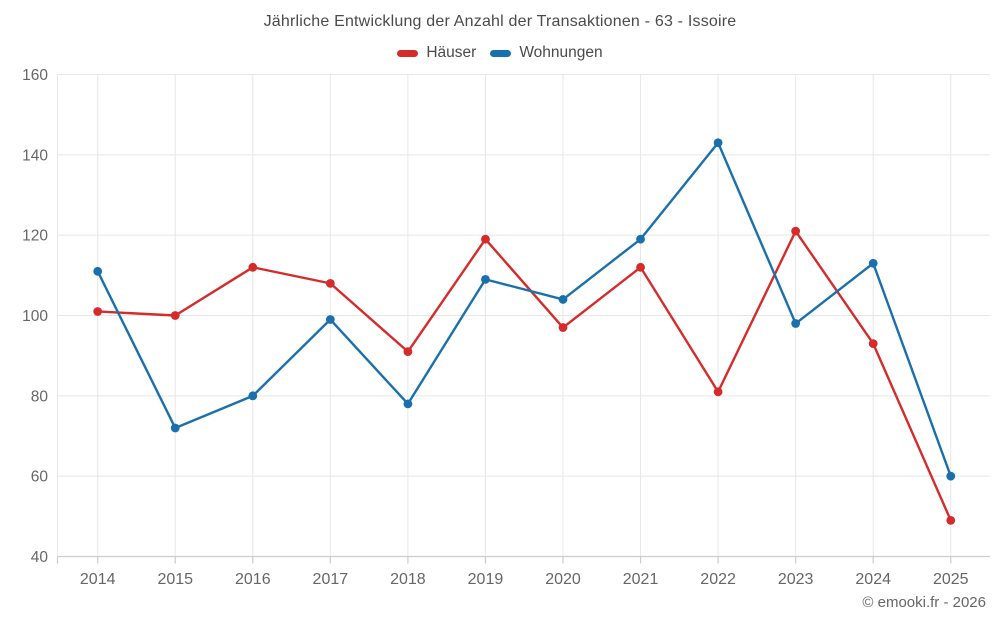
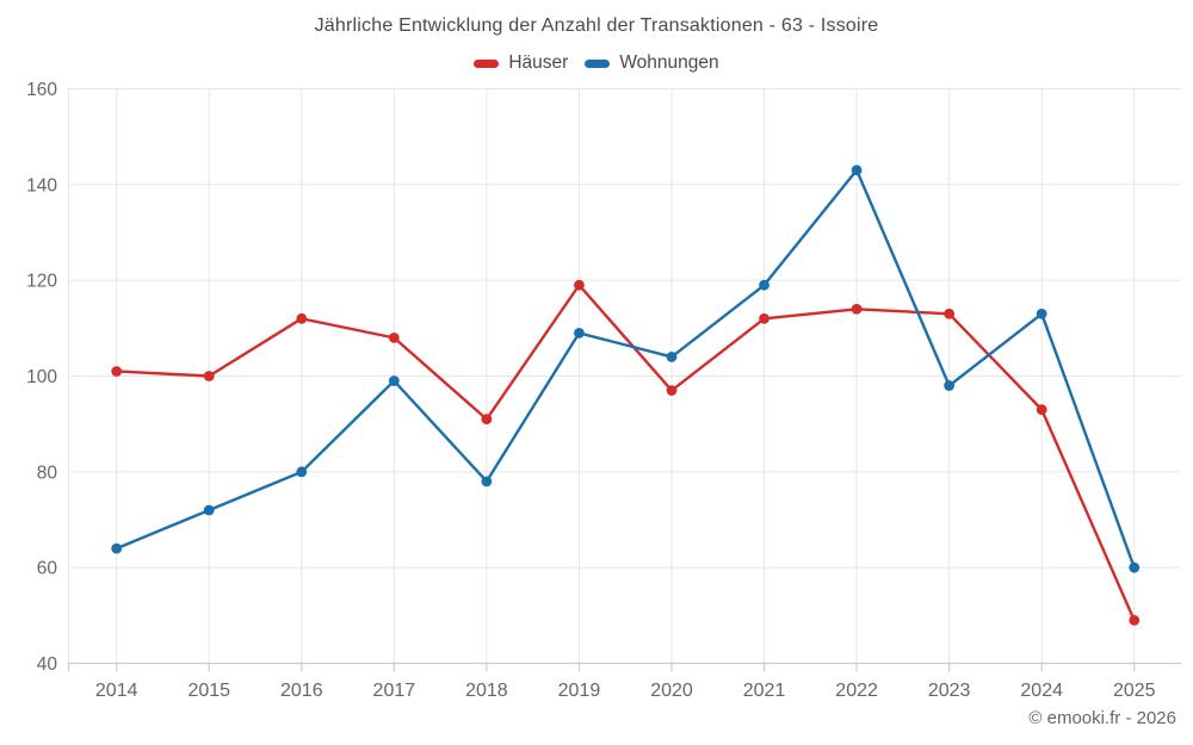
Wohnungen/2014: 111 -> 64
Häuser/2022: 81 -> 114
Häuser/2023: 121 -> 113
